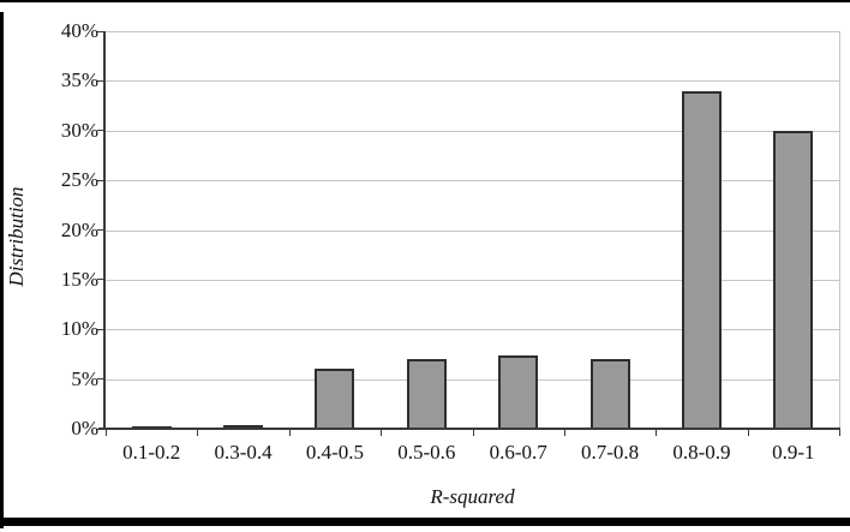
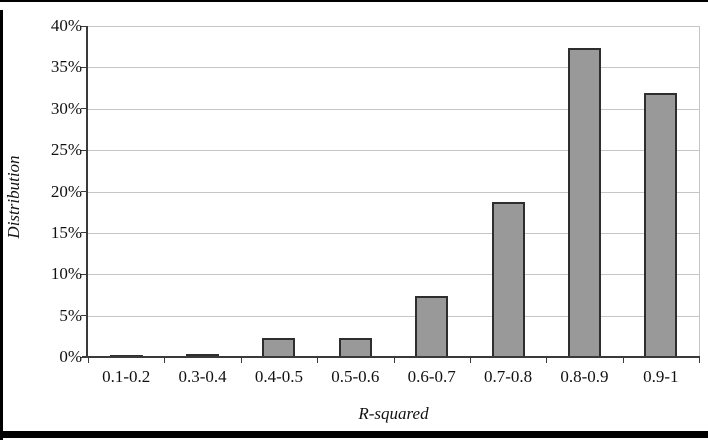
0.4-0.5: 6% -> 2%
0.5-0.6: 7% -> 2%
0.7-0.8: 7% -> 19%
0.8-0.9: 34% -> 37%
0.9-1: 30% -> 32%
